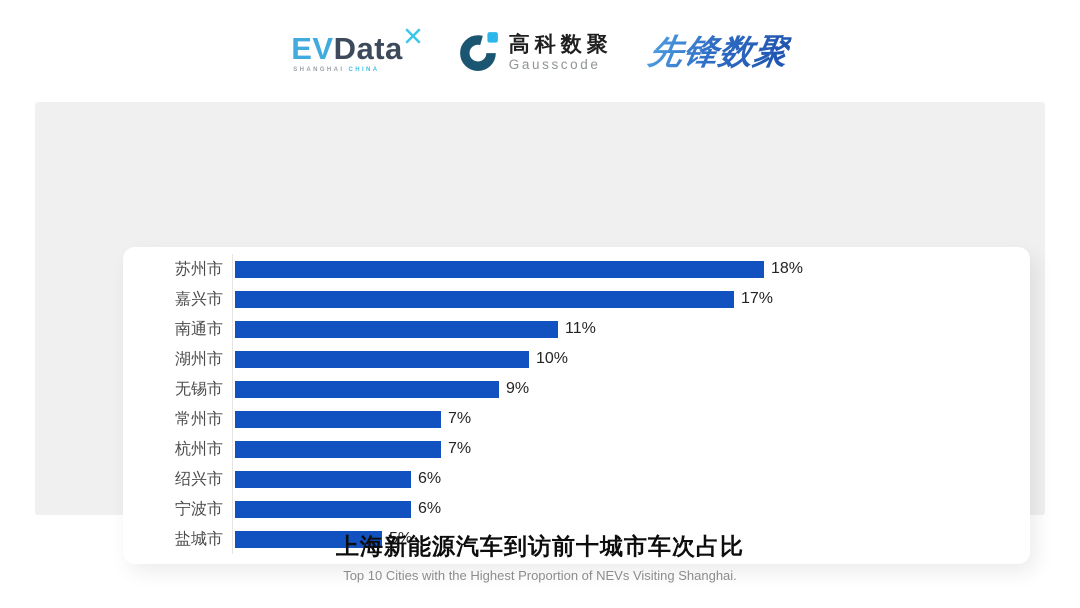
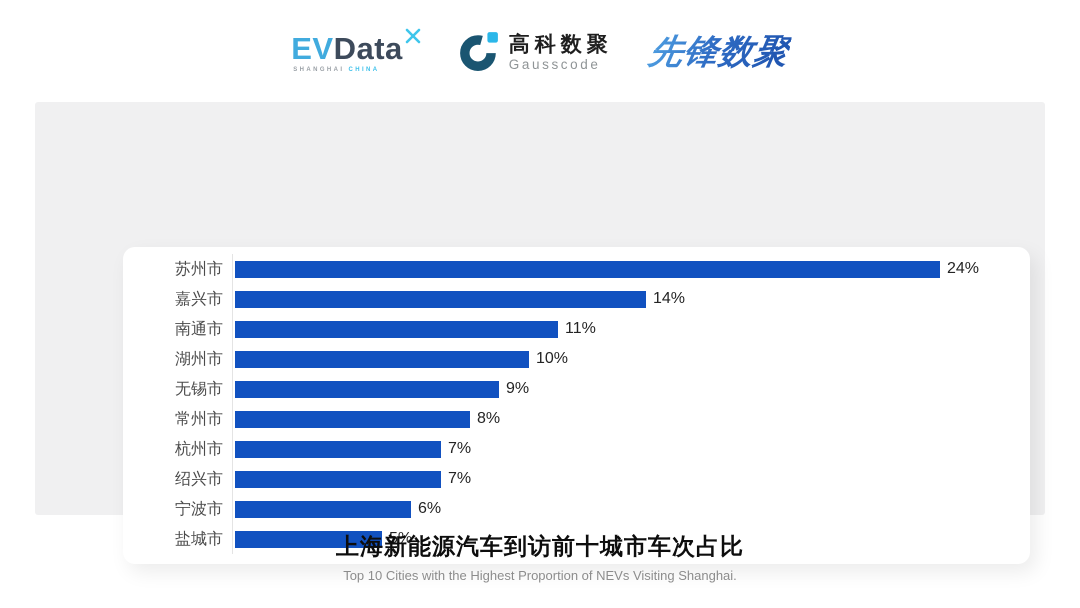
苏州市: 18% -> 24%
嘉兴市: 17% -> 14%
常州市: 7% -> 8%
绍兴市: 6% -> 7%
